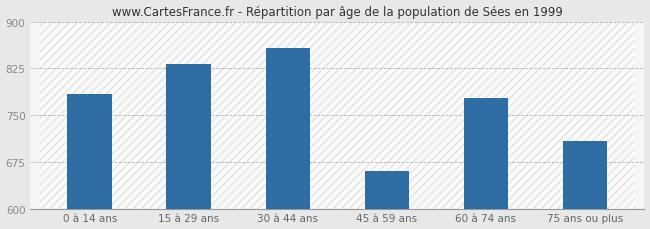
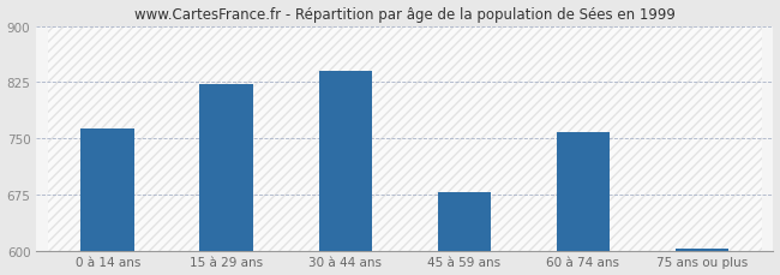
0 à 14 ans: 784 -> 763
15 à 29 ans: 832 -> 822
30 à 44 ans: 858 -> 840
45 à 59 ans: 660 -> 678
60 à 74 ans: 778 -> 758
75 ans ou plus: 708 -> 603
